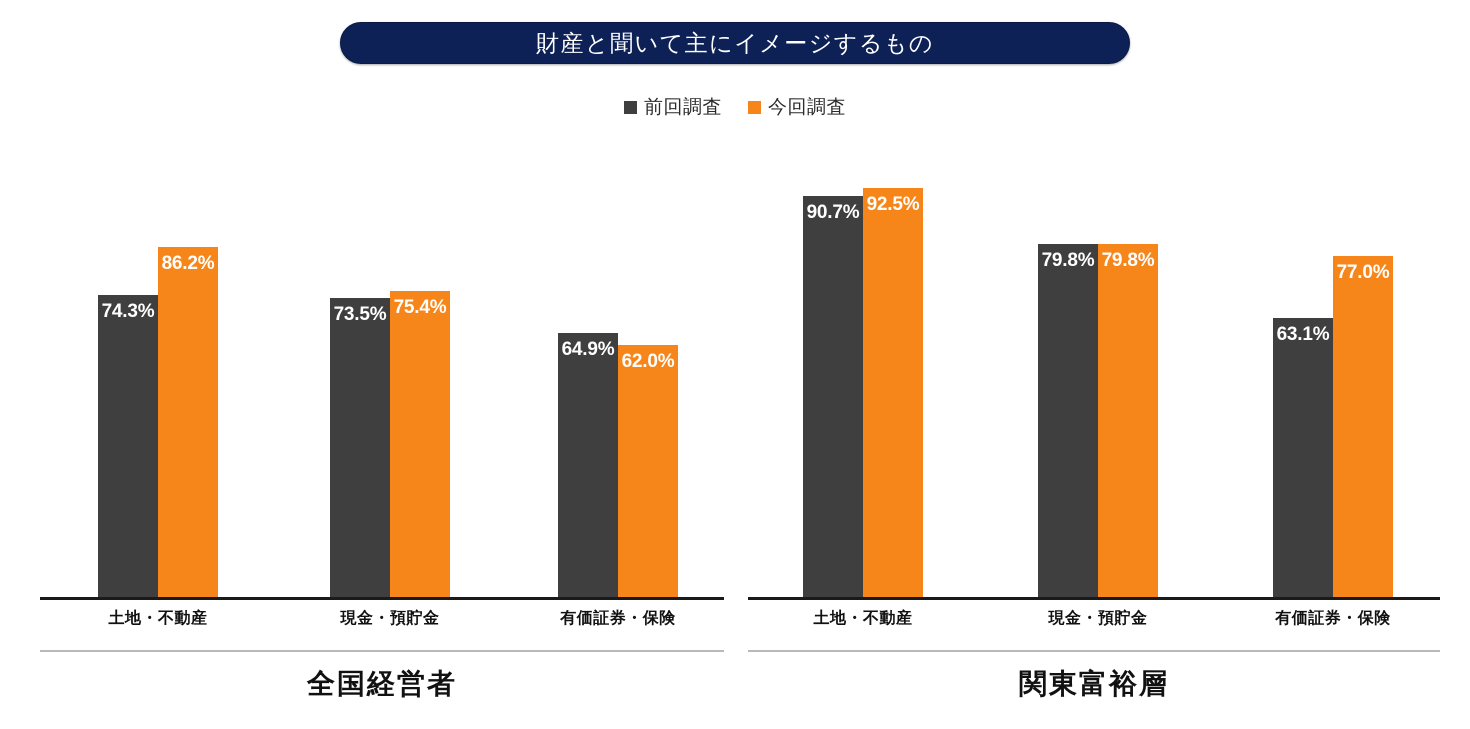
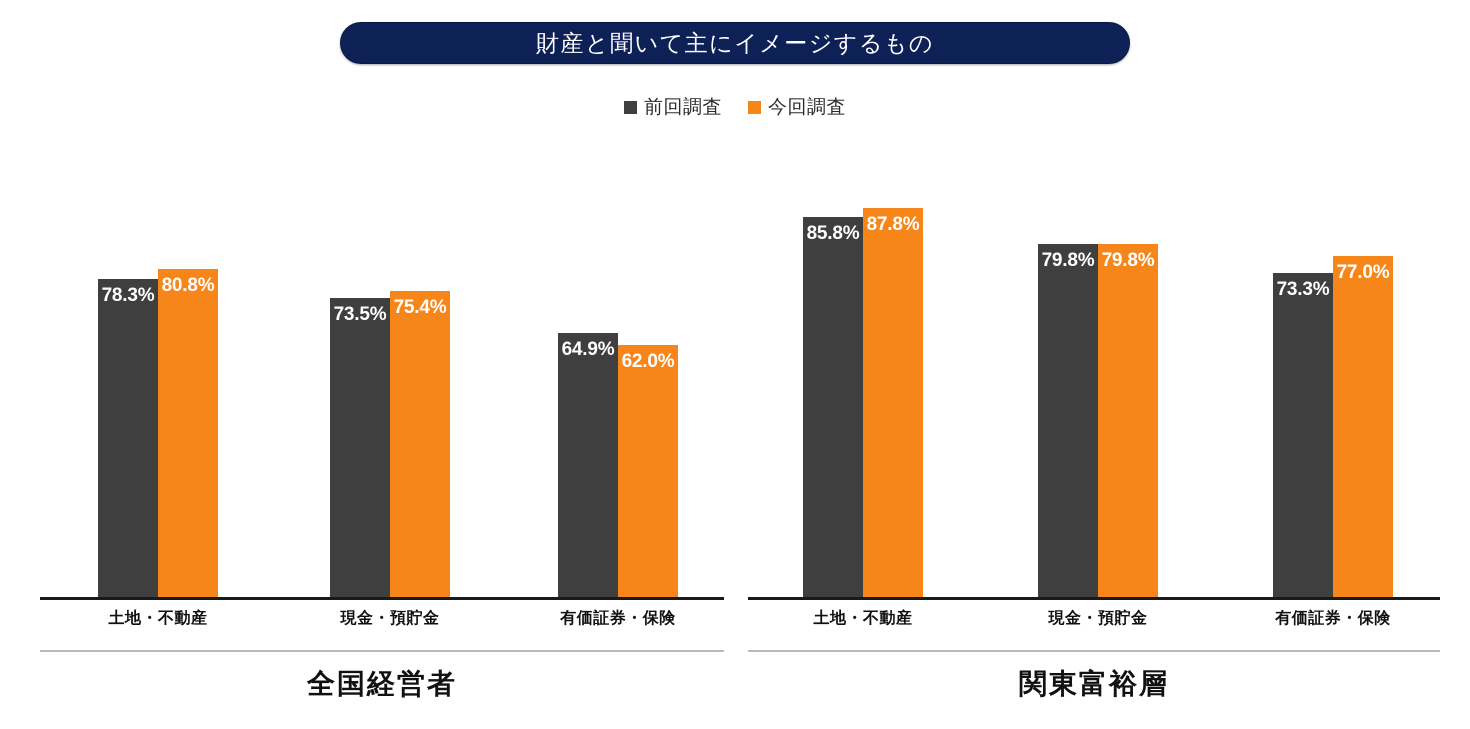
全国経営者/前回調査/土地・不動産: 74.3% -> 78.3%
全国経営者/今回調査/土地・不動産: 86.2% -> 80.8%
関東富裕層/前回調査/土地・不動産: 90.7% -> 85.8%
関東富裕層/今回調査/土地・不動産: 92.5% -> 87.8%
関東富裕層/前回調査/有価証券・保険: 63.1% -> 73.3%
